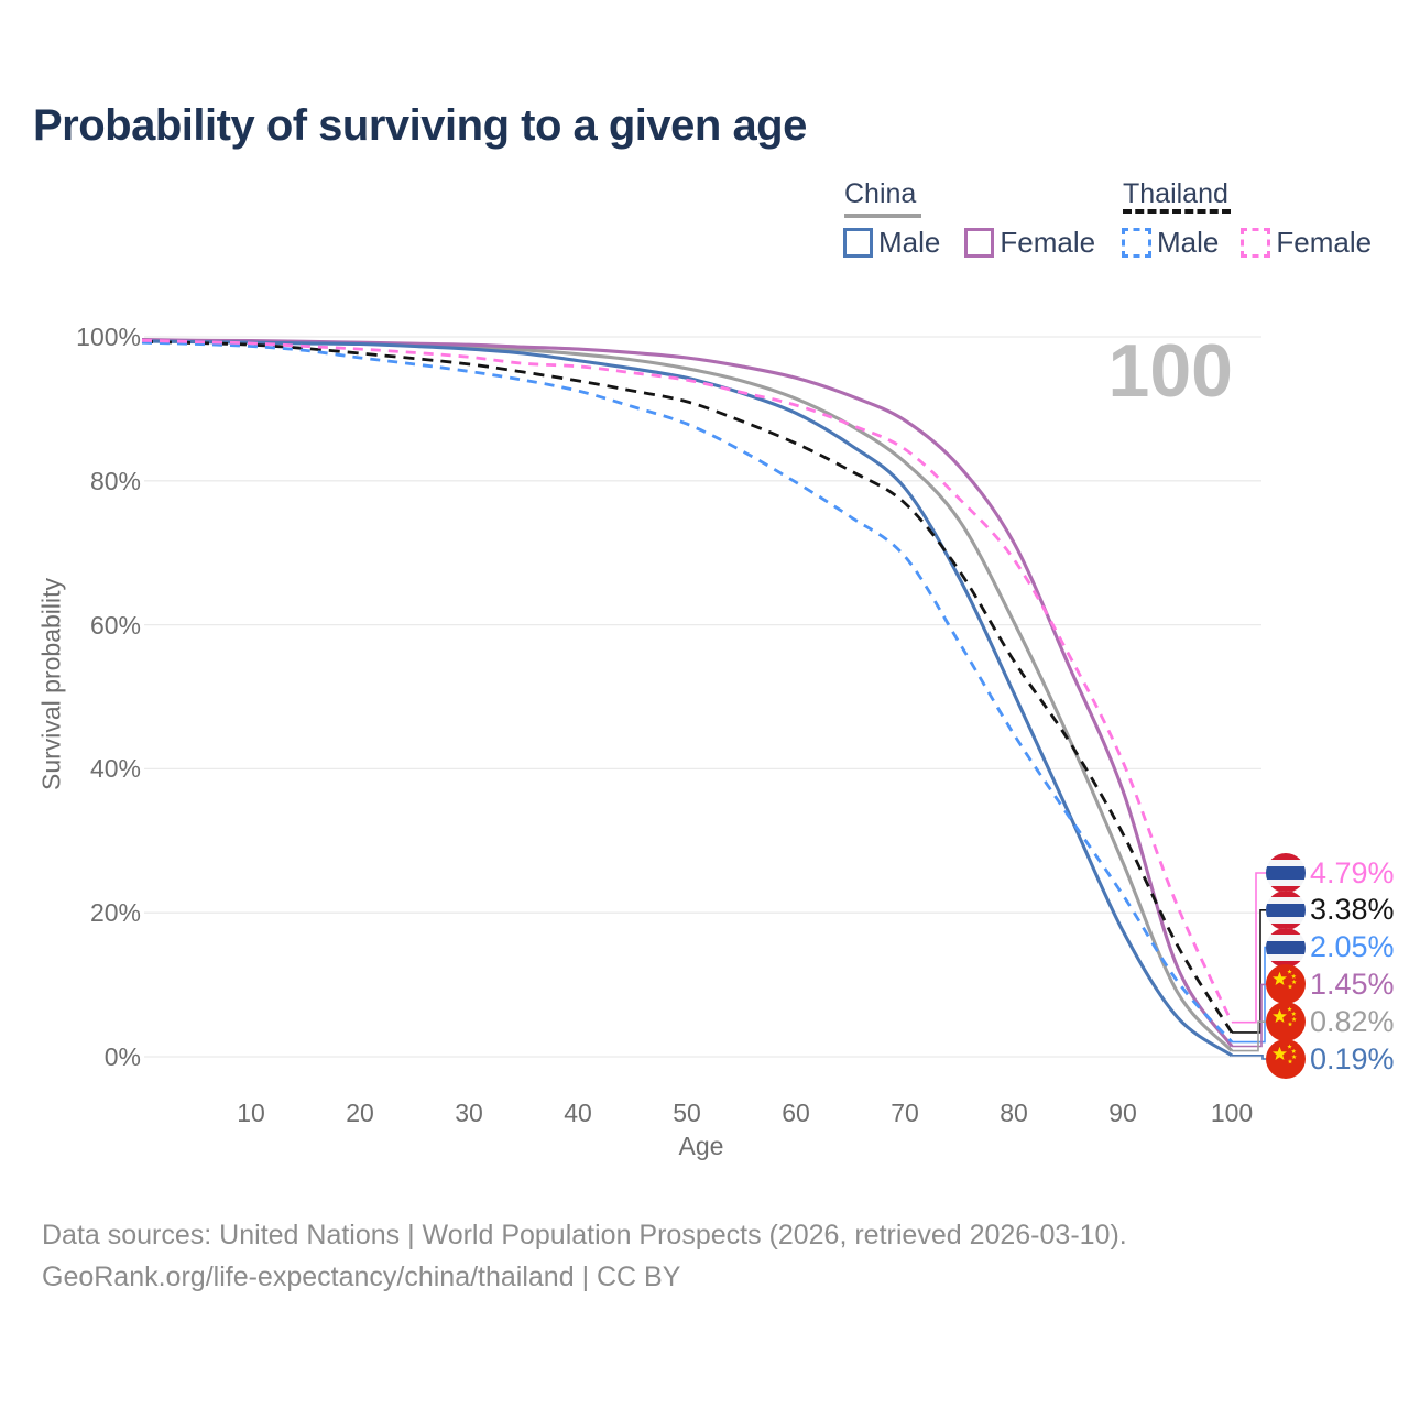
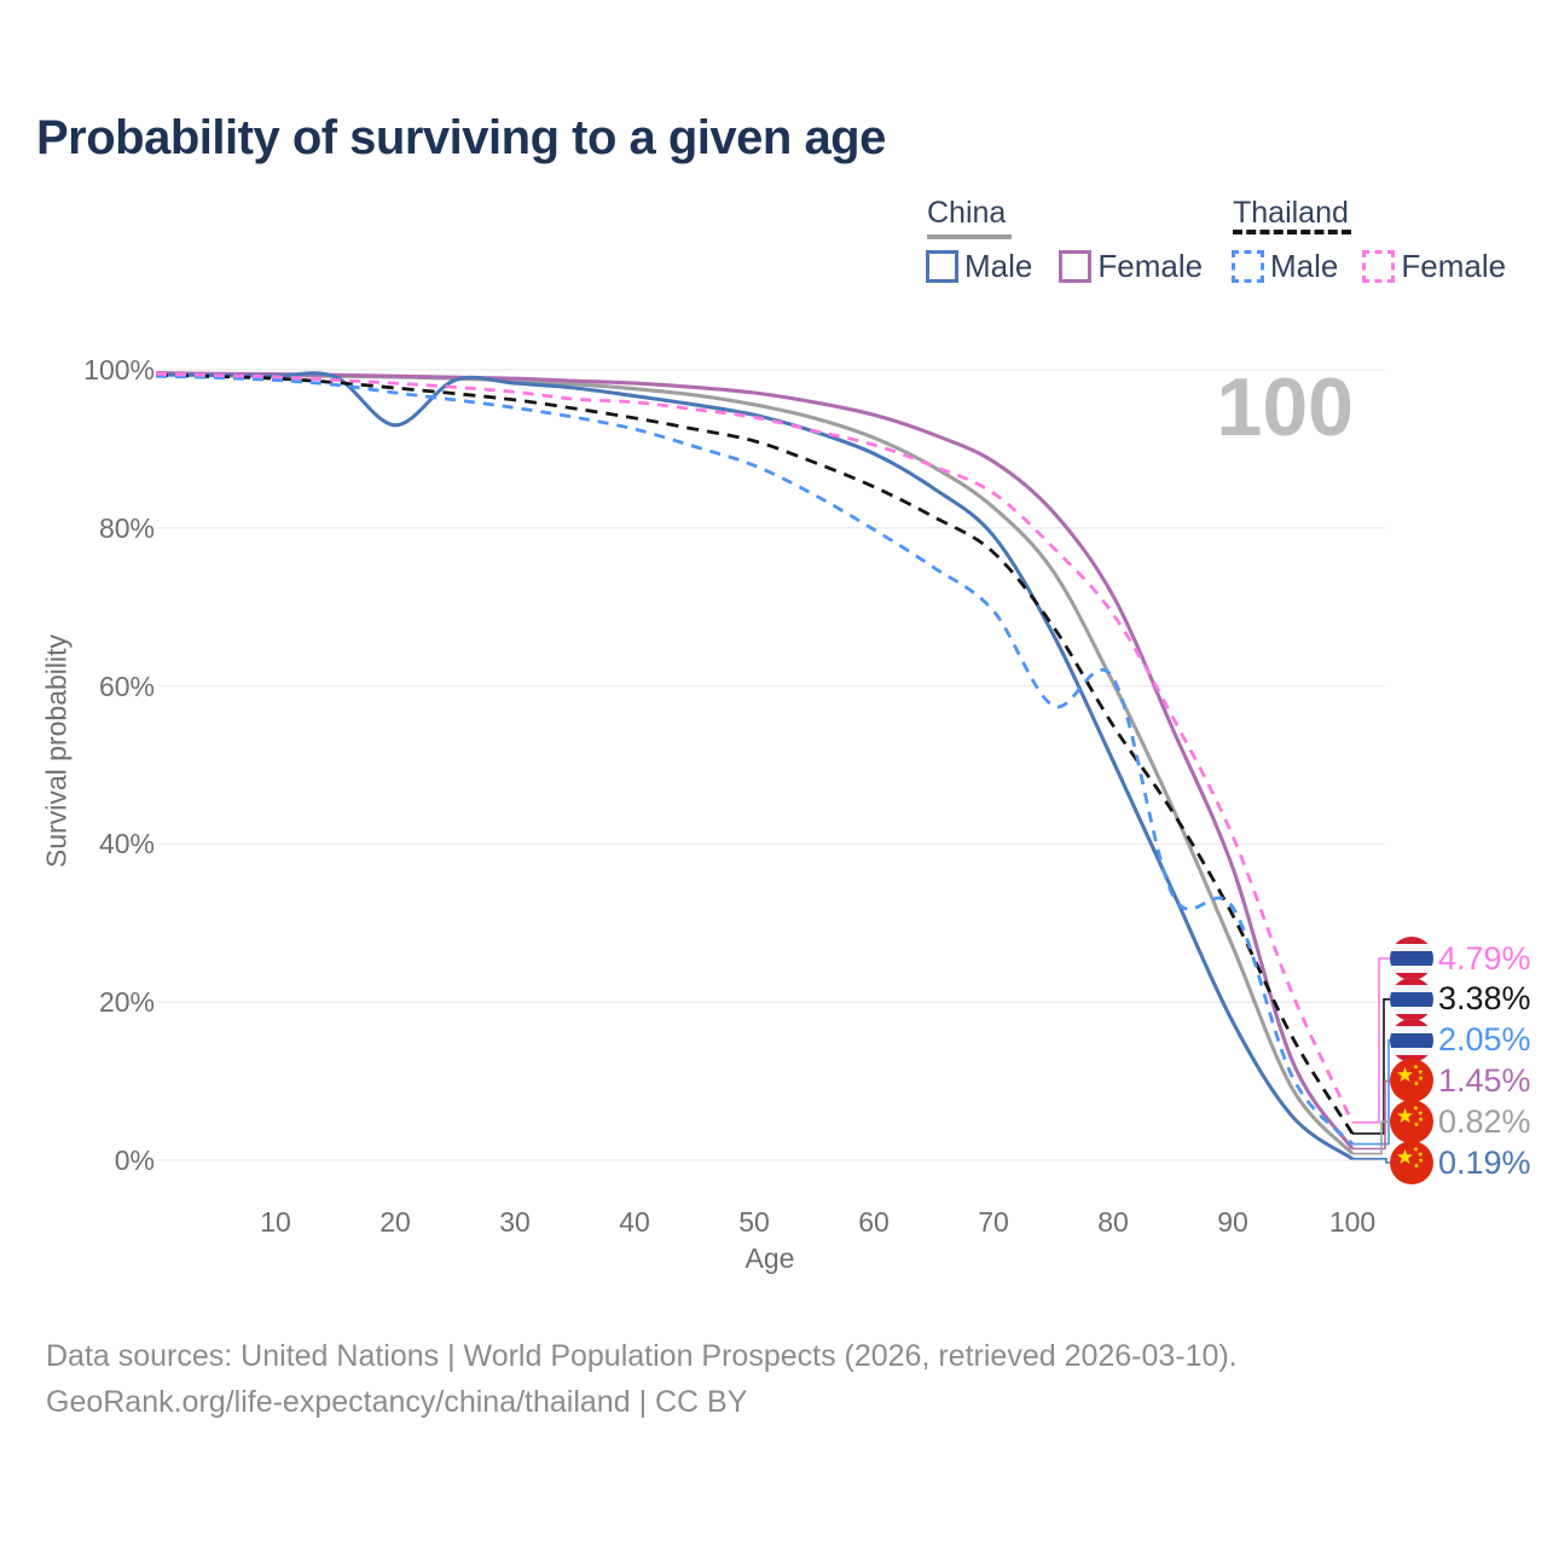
China Male/20: 99% -> 93%
Thailand Male/80: 45% -> 61%
Thailand Male/90: 22% -> 32%
